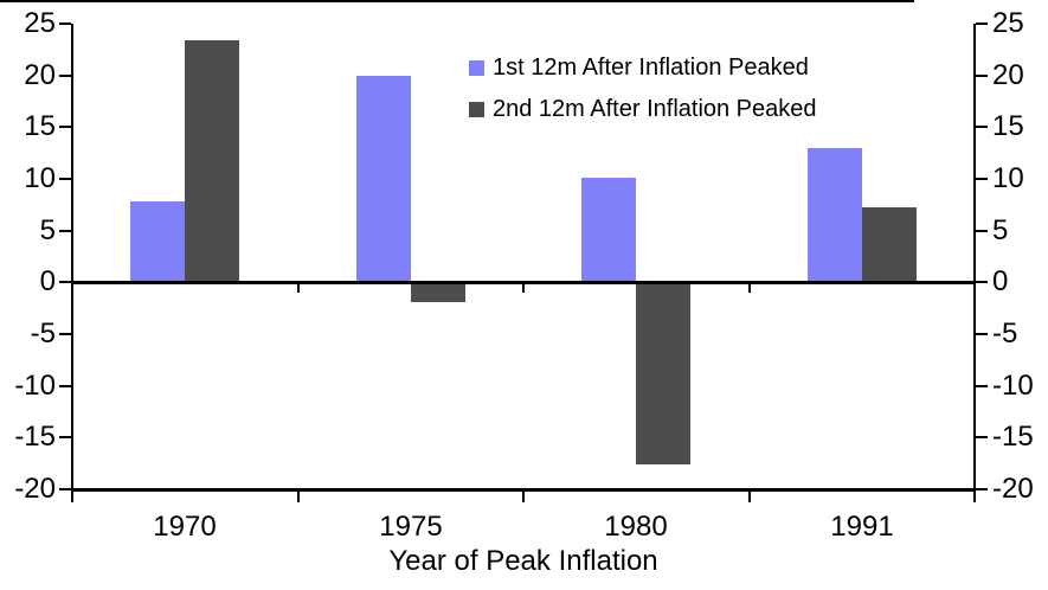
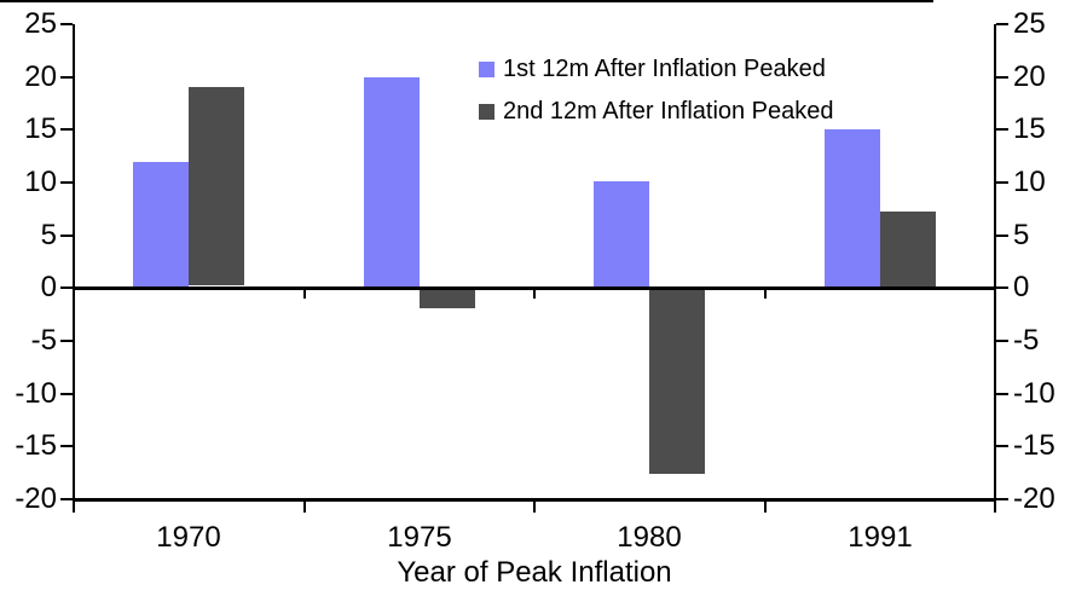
1st 12m After Inflation Peaked/1970: 8 -> 12
2nd 12m After Inflation Peaked/1970: 23 -> 19
1st 12m After Inflation Peaked/1991: 13 -> 15
